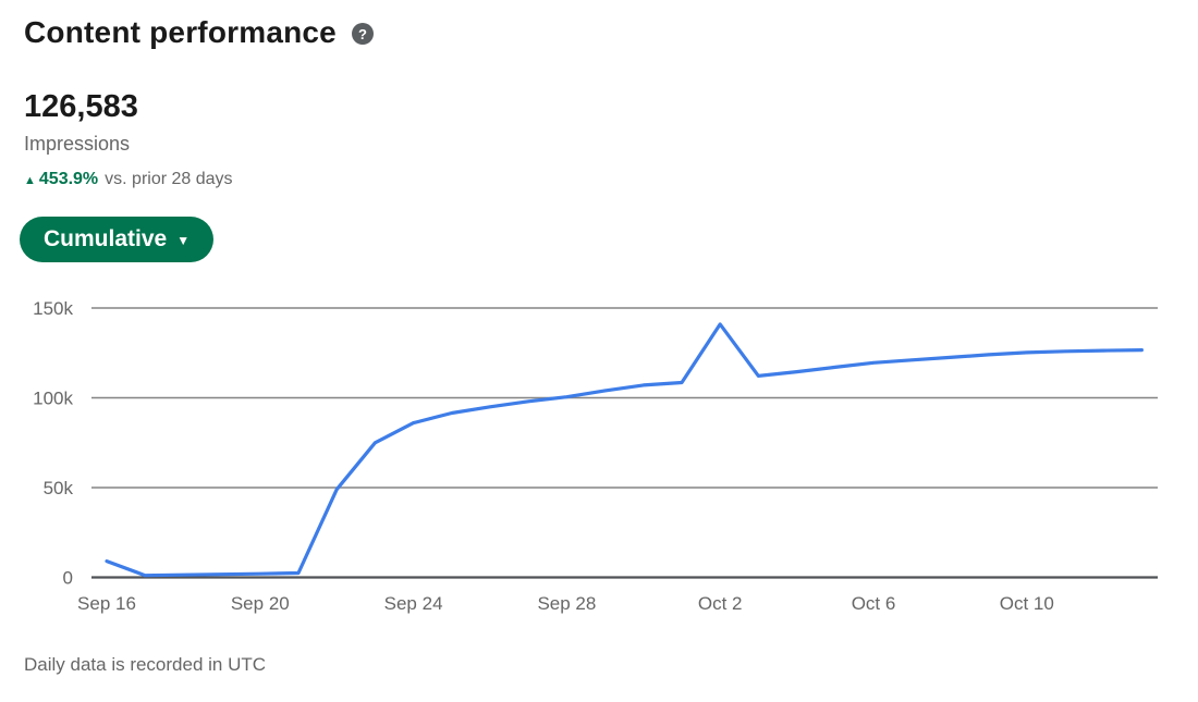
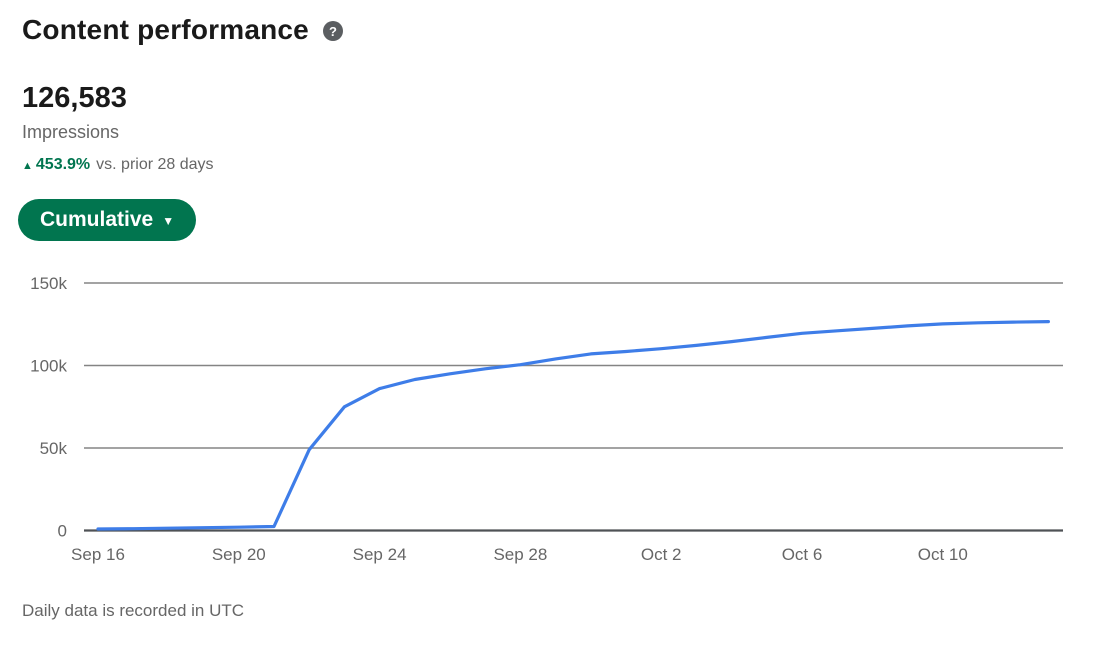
Sep 16: 9k -> 1k
Oct 2: 141k -> 110k
